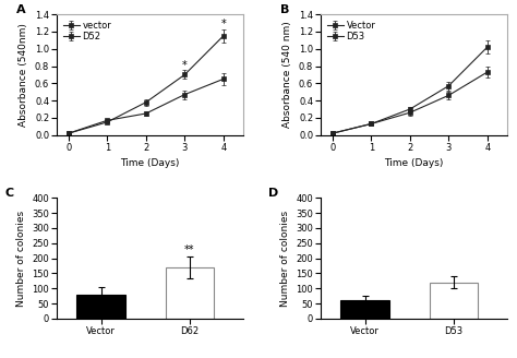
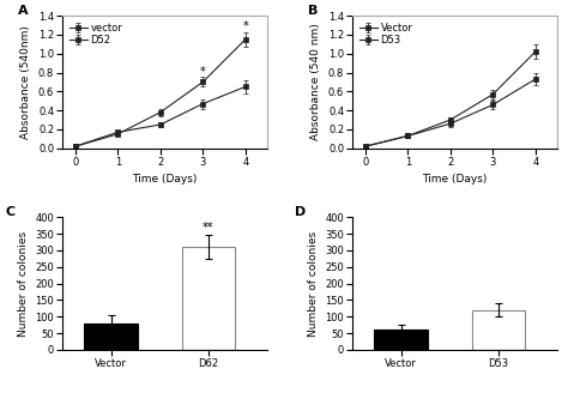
D62: 170 -> 310
